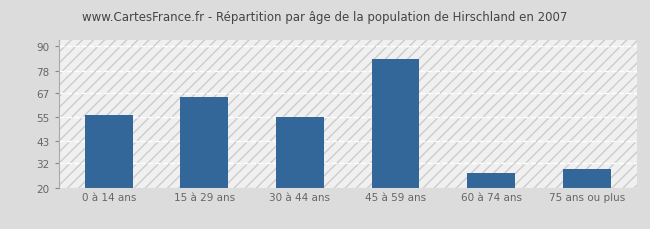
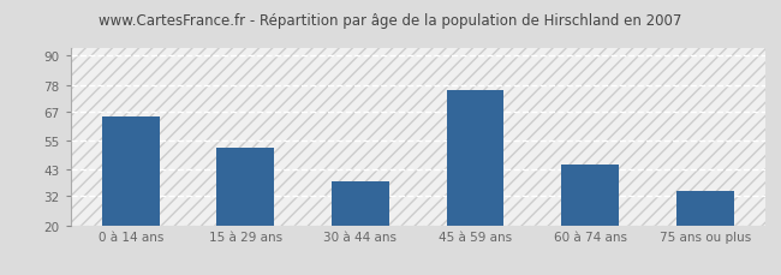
0 à 14 ans: 56 -> 65
15 à 29 ans: 65 -> 52
30 à 44 ans: 55 -> 38
45 à 59 ans: 84 -> 76
60 à 74 ans: 27 -> 45
75 ans ou plus: 29 -> 34
